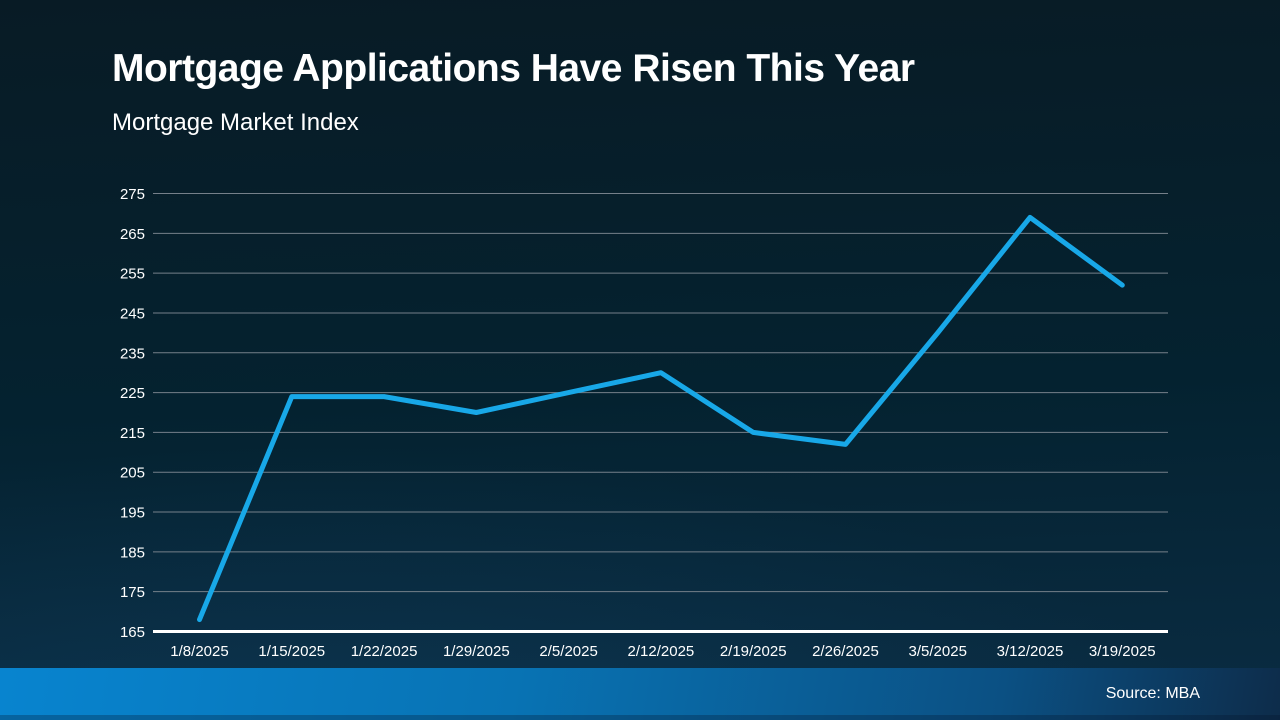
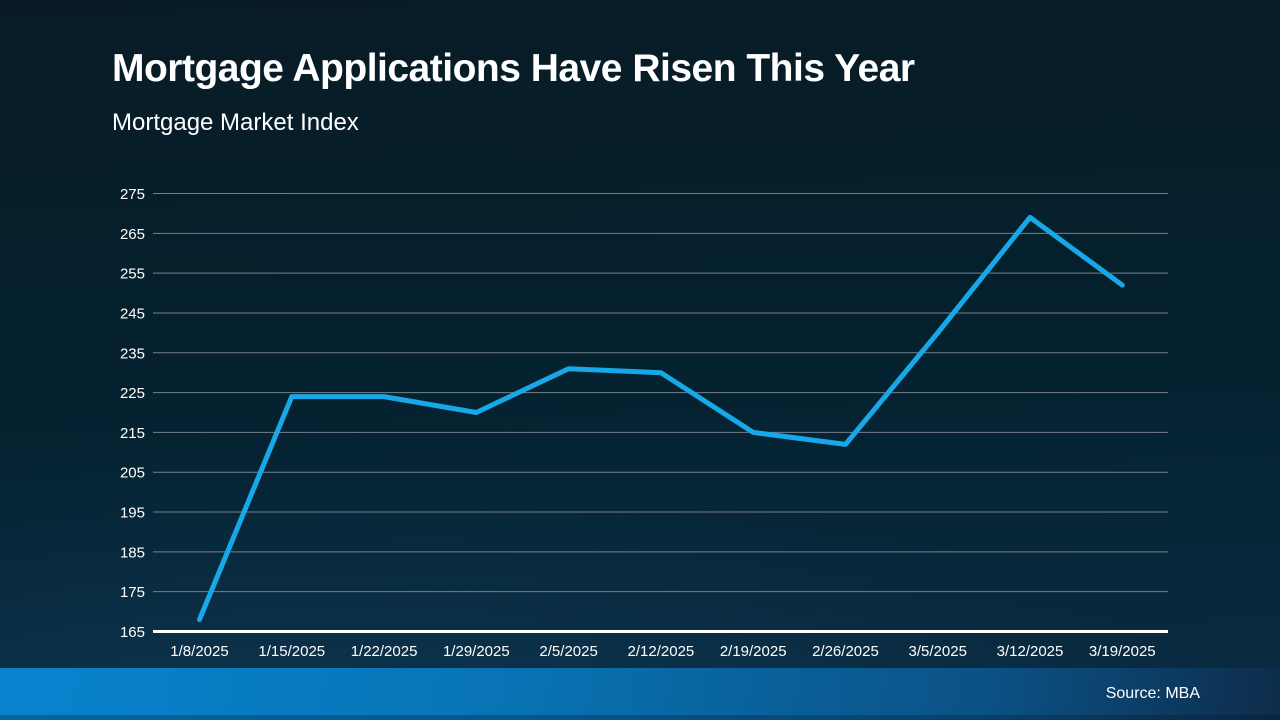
2/5/2025: 225 -> 231
